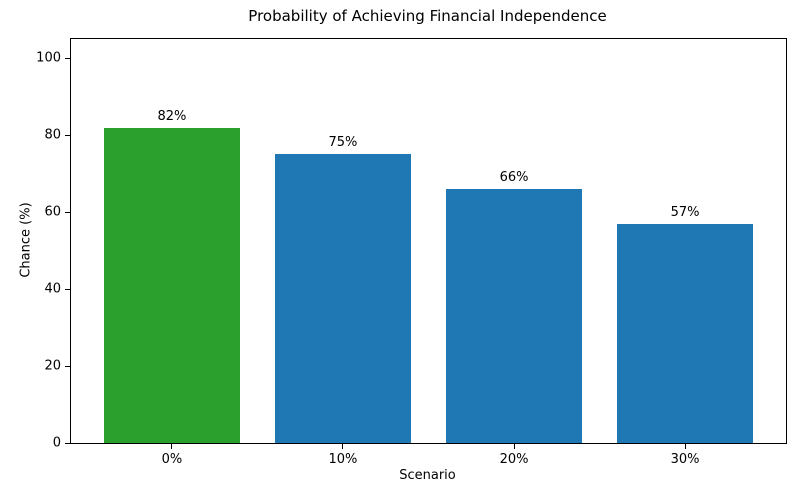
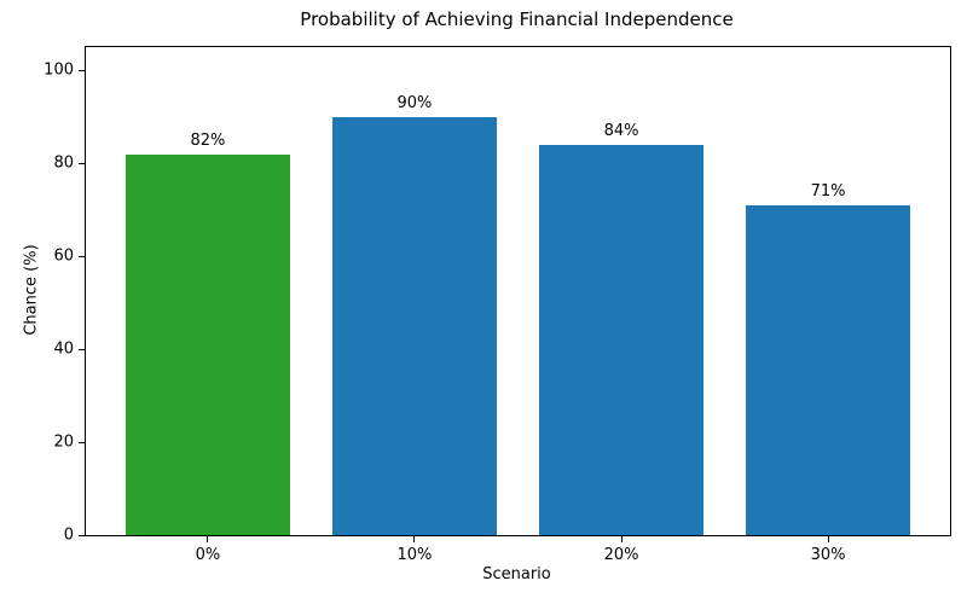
10%: 75% -> 90%
20%: 66% -> 84%
30%: 57% -> 71%
